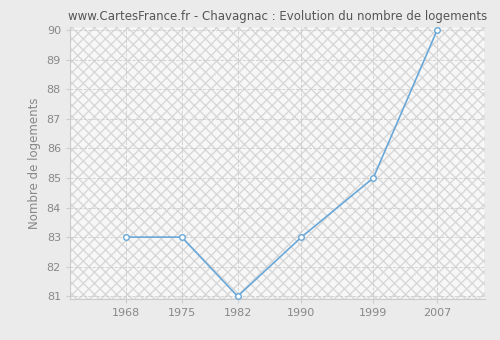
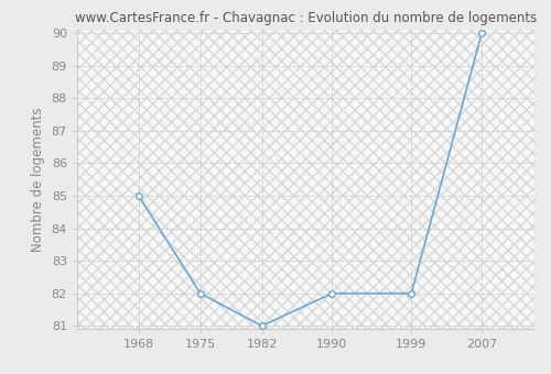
1968: 83 -> 85
1975: 83 -> 82
1990: 83 -> 82
1999: 85 -> 82
